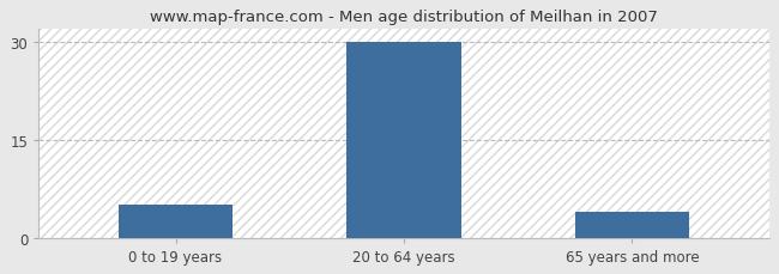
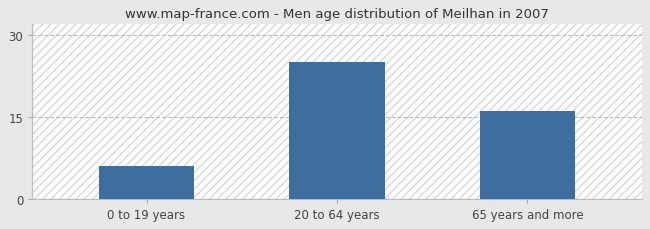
0 to 19 years: 5 -> 6
20 to 64 years: 30 -> 25
65 years and more: 4 -> 16
